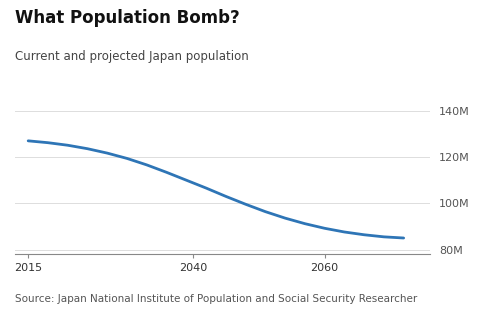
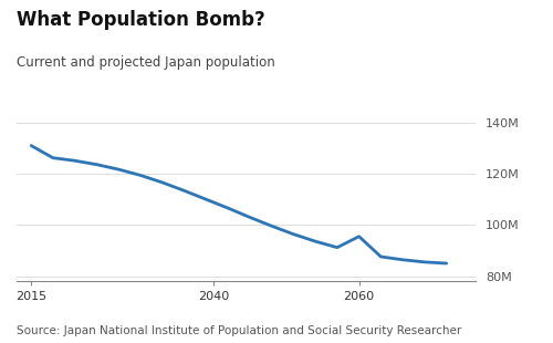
2015: 127.0M -> 131.0M
2060: 89.2M -> 95.5M
